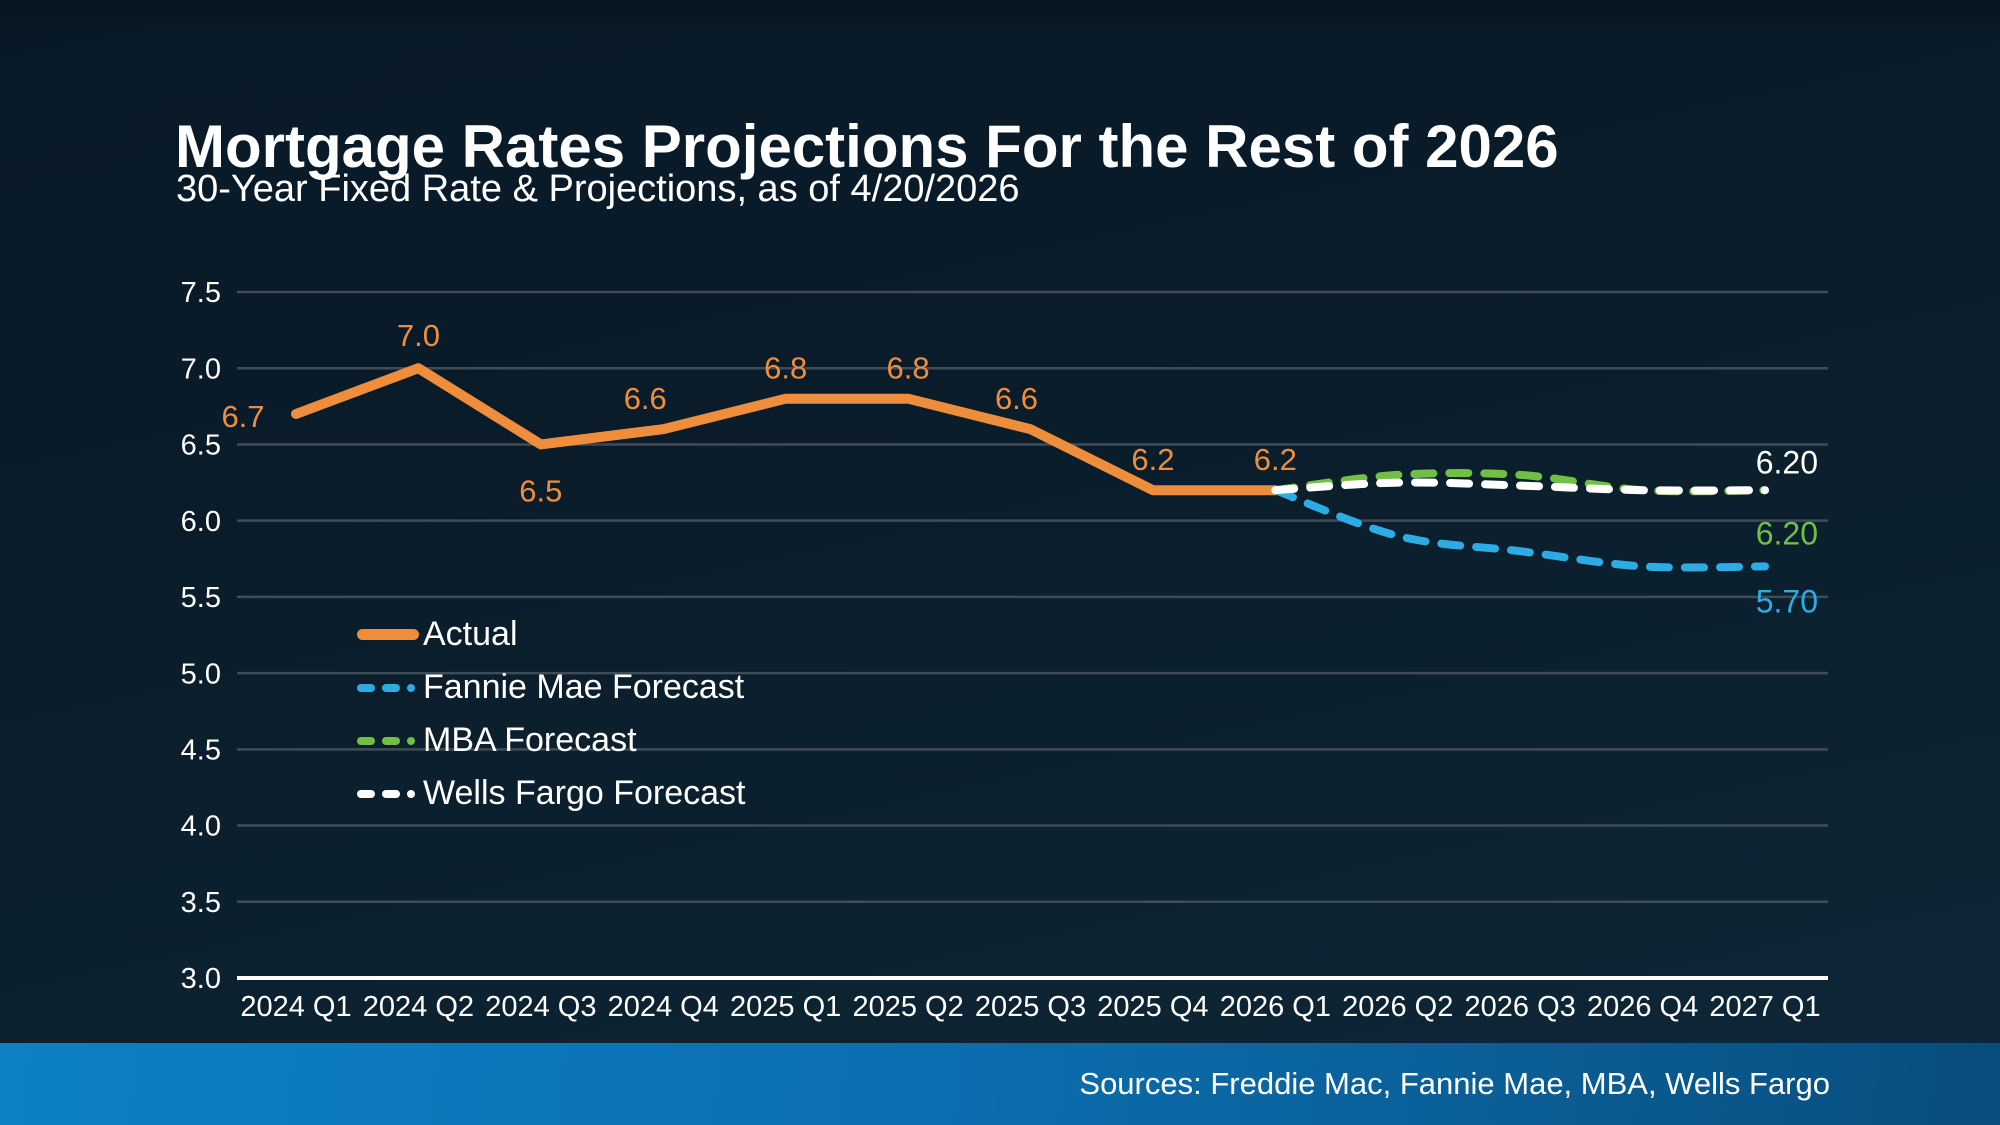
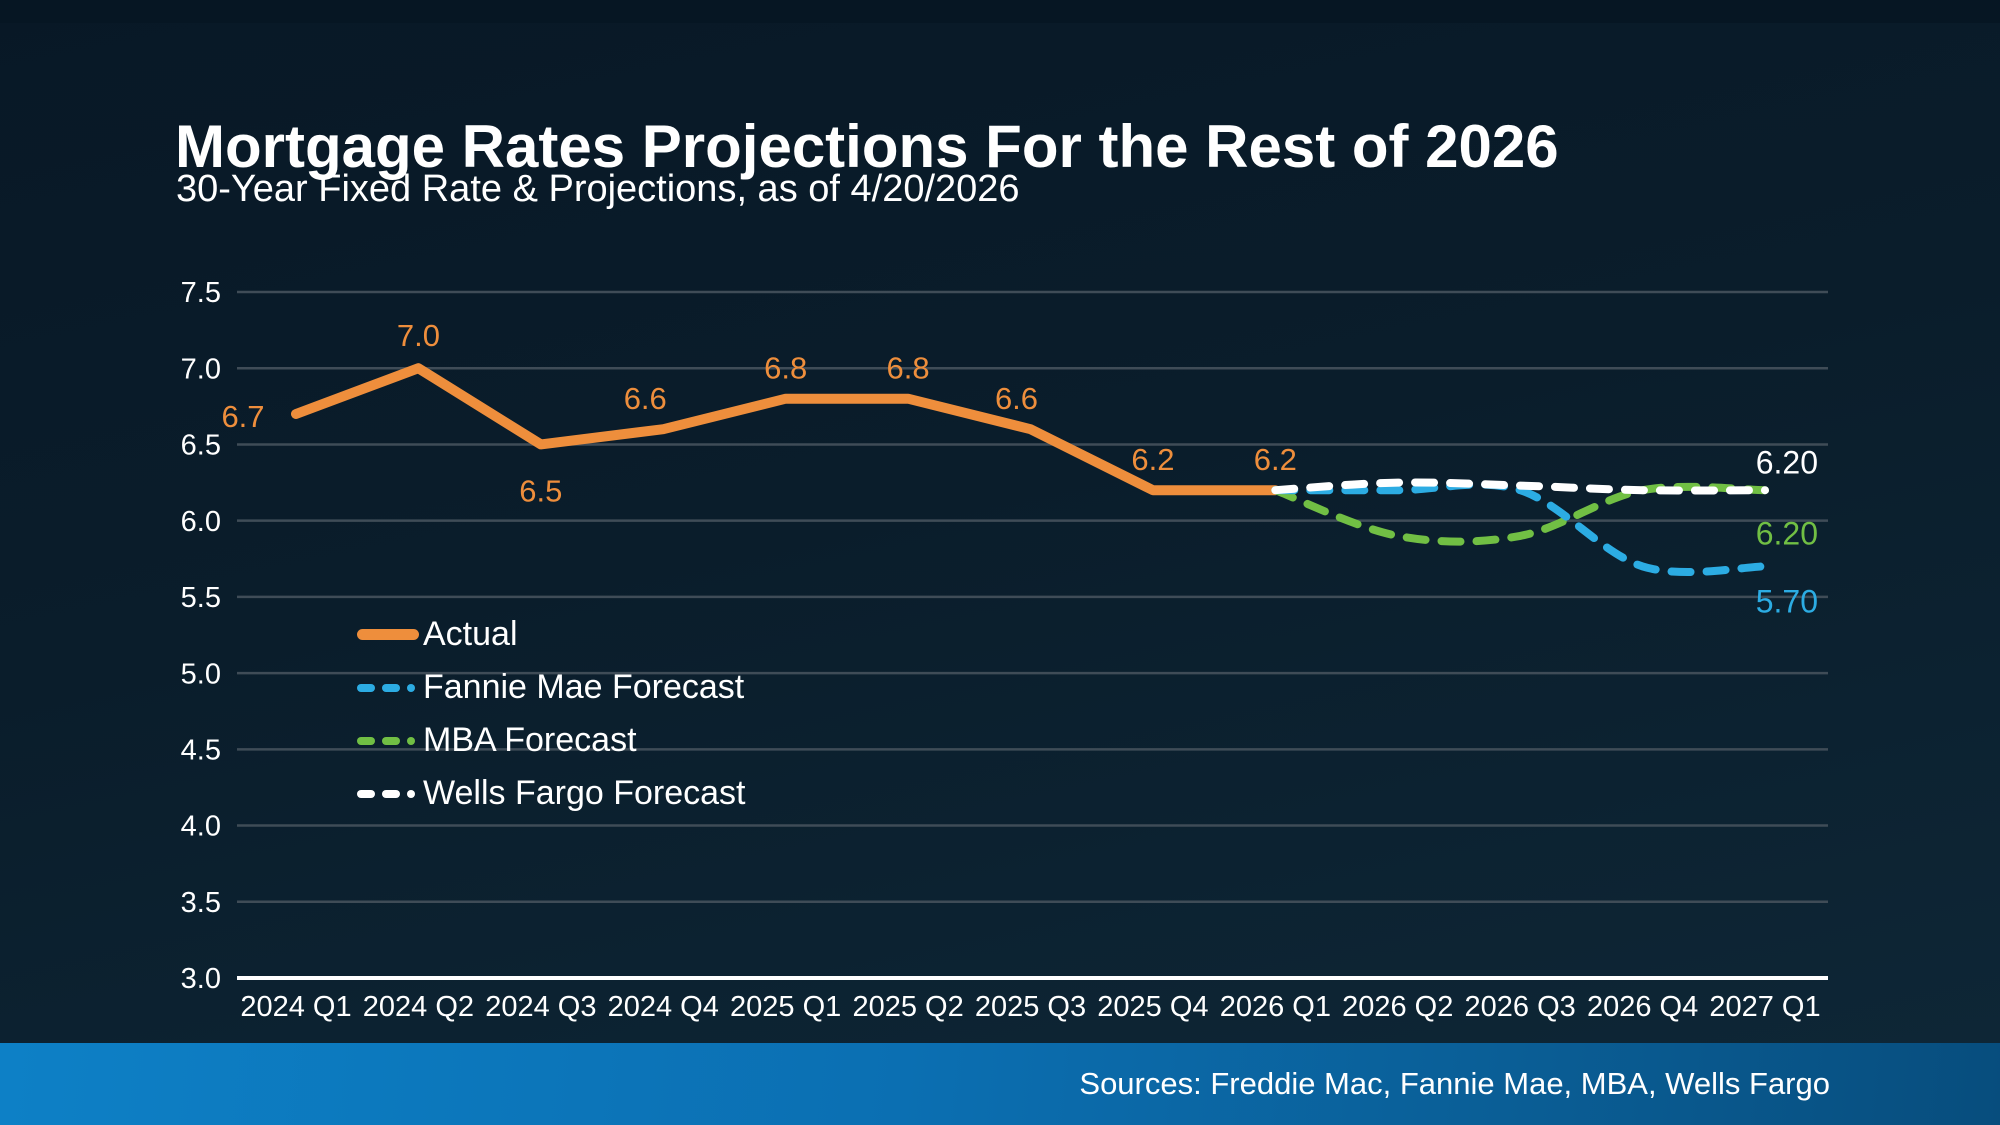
Fannie Mae Forecast/2026 Q2: 5.9 -> 6.2
MBA Forecast/2026 Q2: 6.3 -> 5.9
Fannie Mae Forecast/2026 Q3: 5.8 -> 6.2
MBA Forecast/2026 Q3: 6.3 -> 5.9
